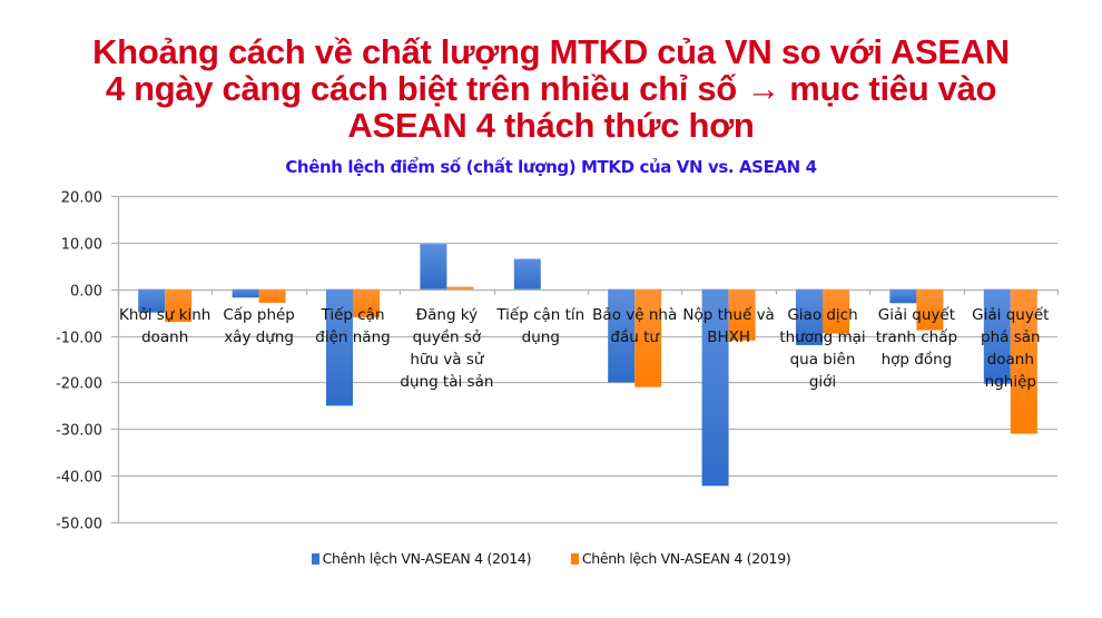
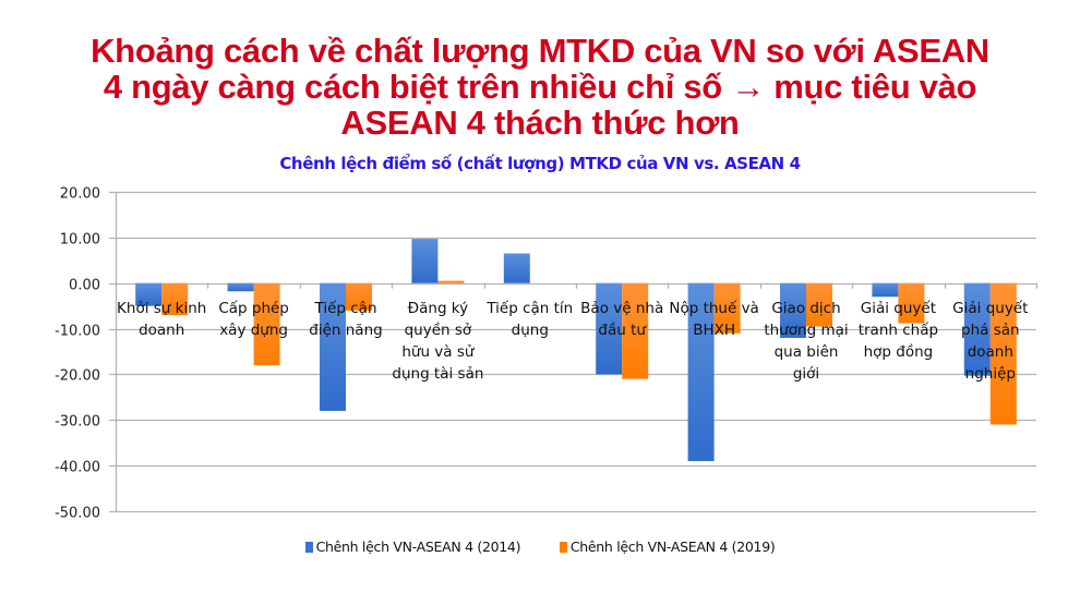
Chênh lệch VN-ASEAN 4 (2019)/Cấp phép xây dựng: -3 -> -18
Chênh lệch VN-ASEAN 4 (2014)/Tiếp cận điện năng: -25 -> -28
Chênh lệch VN-ASEAN 4 (2014)/Nộp thuế và BHXH: -42 -> -39
